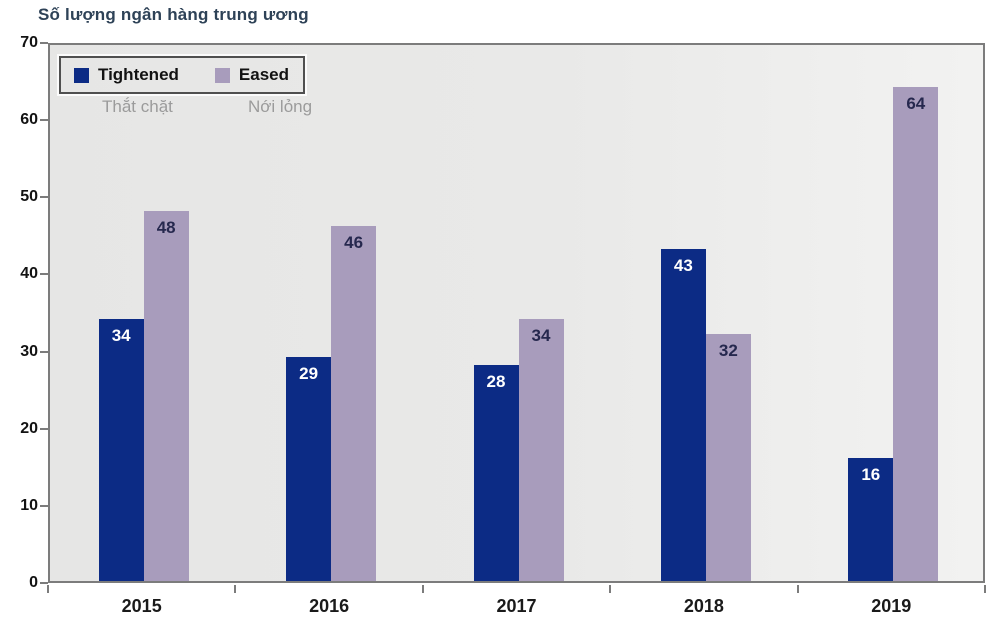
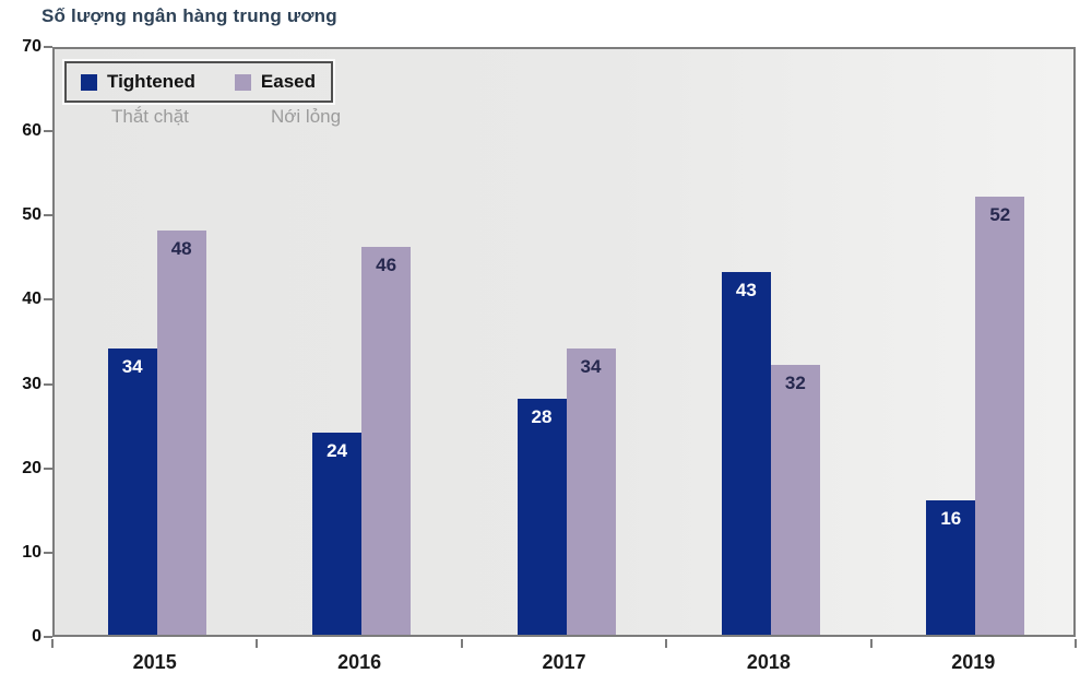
Tightened/2016: 29 -> 24
Eased/2019: 64 -> 52
